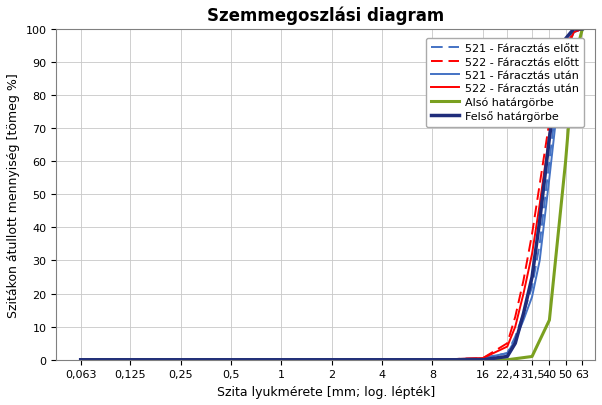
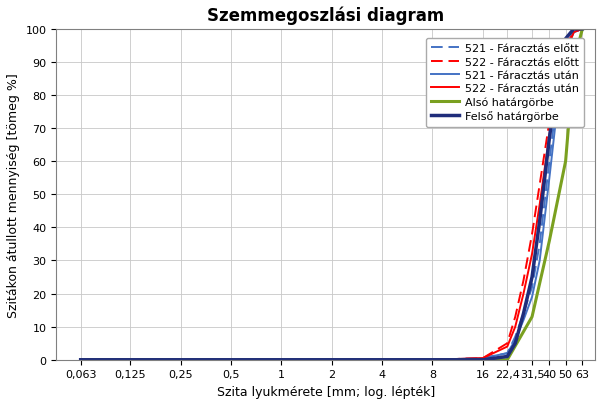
Alsó határgörbe/31,5: 1 -> 13
Alsó határgörbe/40: 12 -> 36
